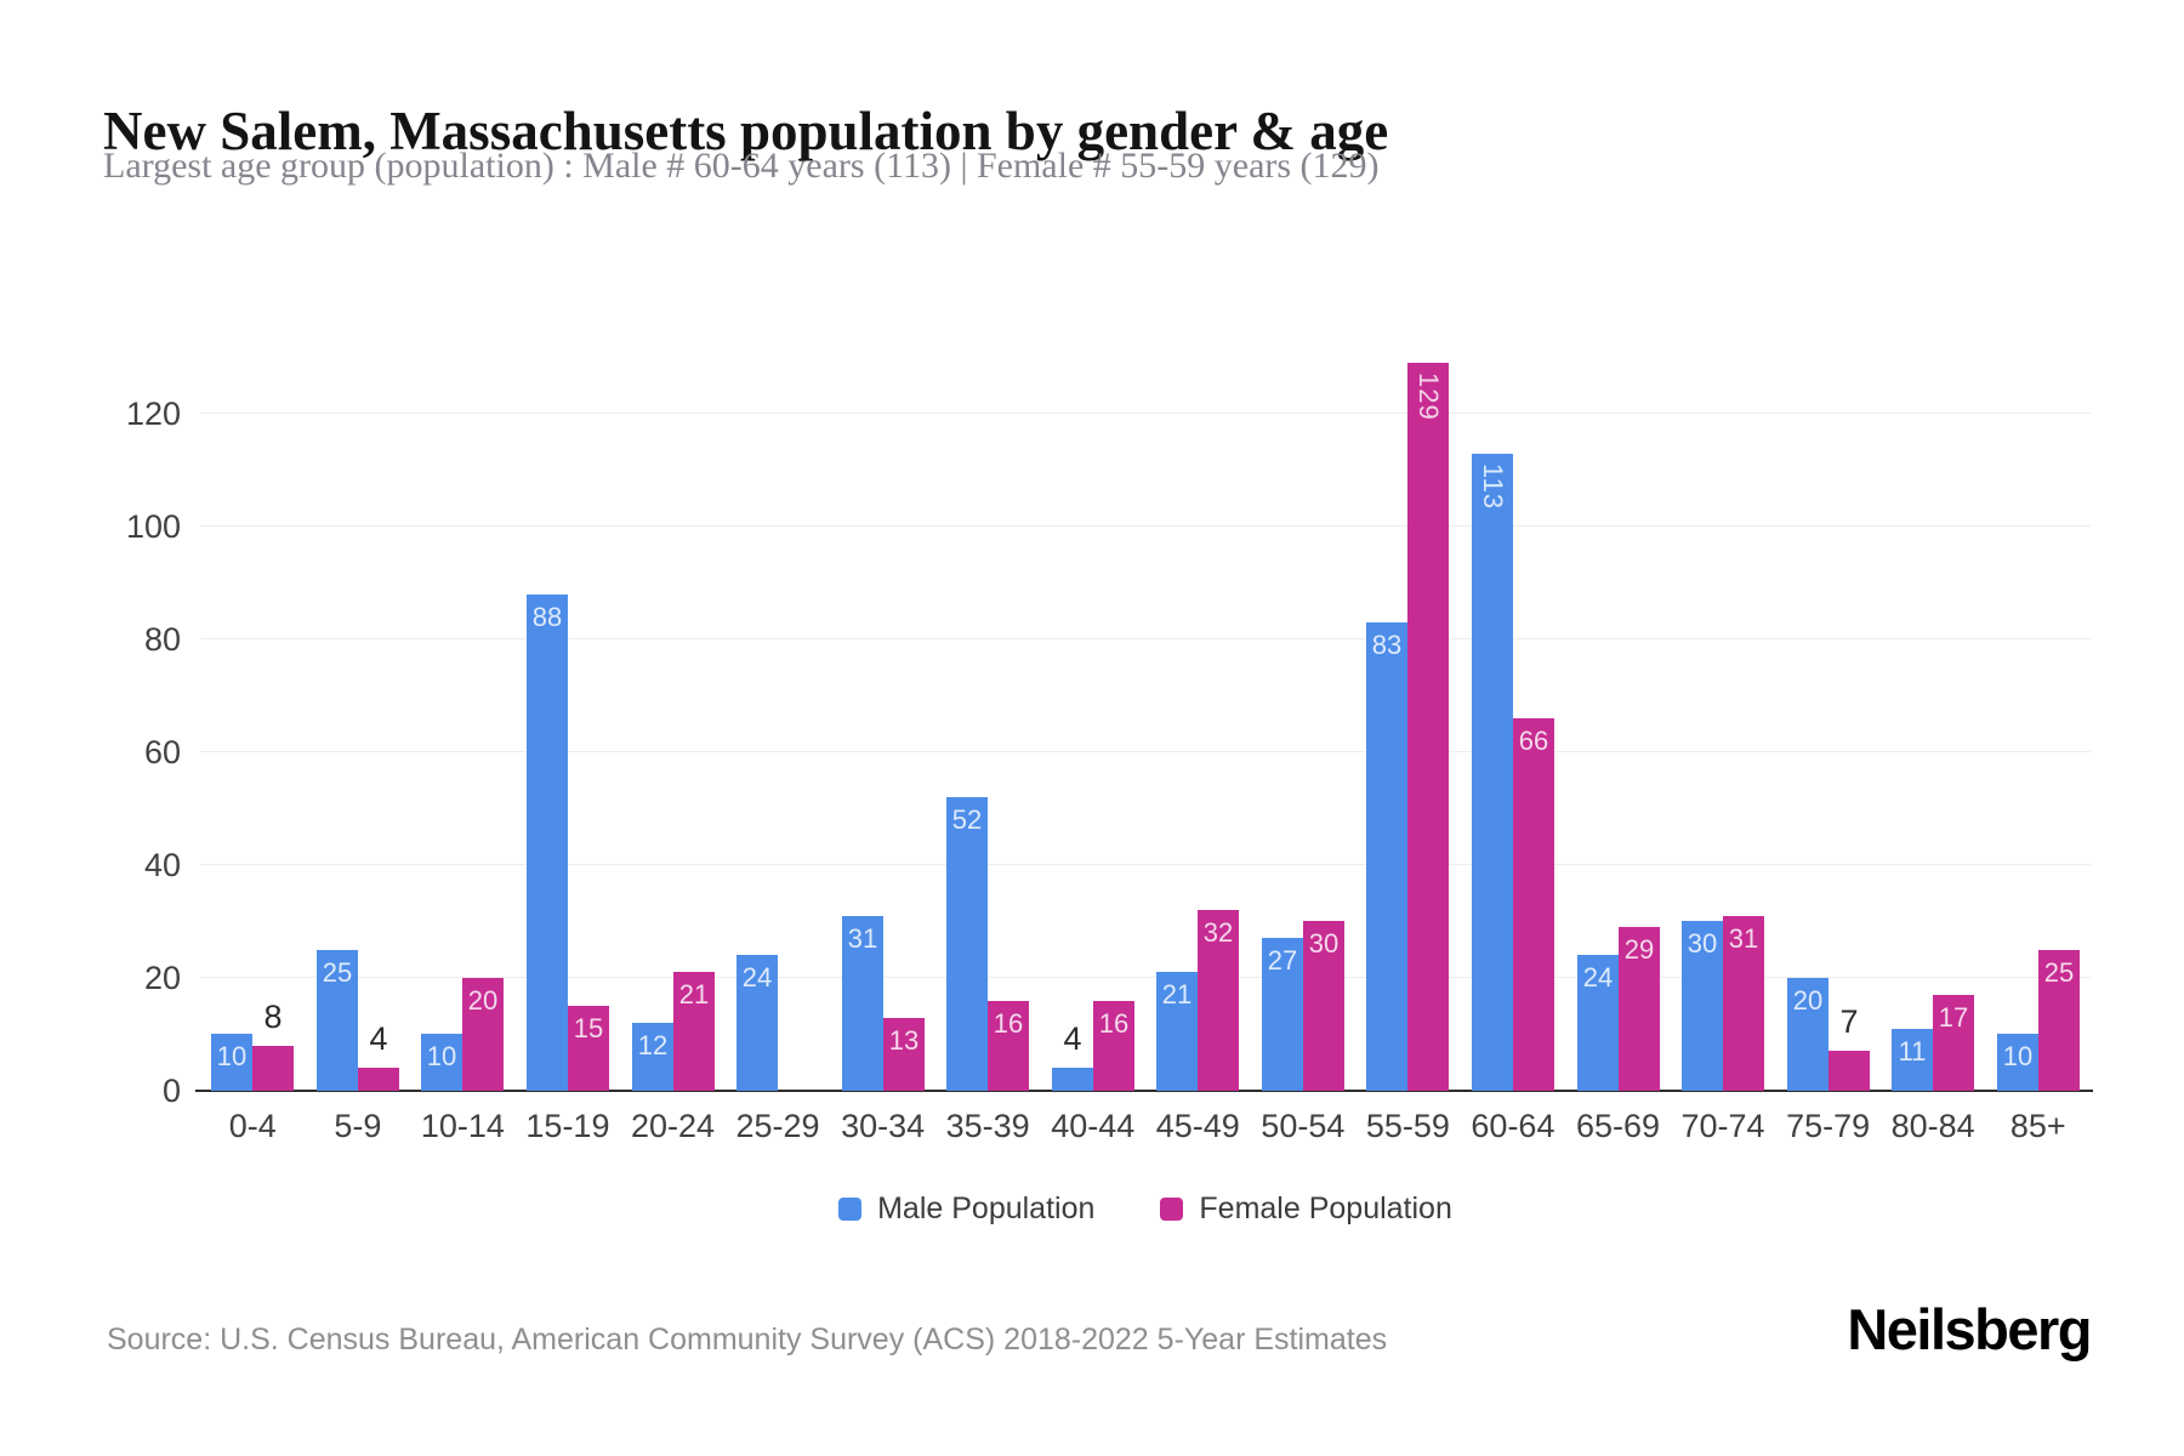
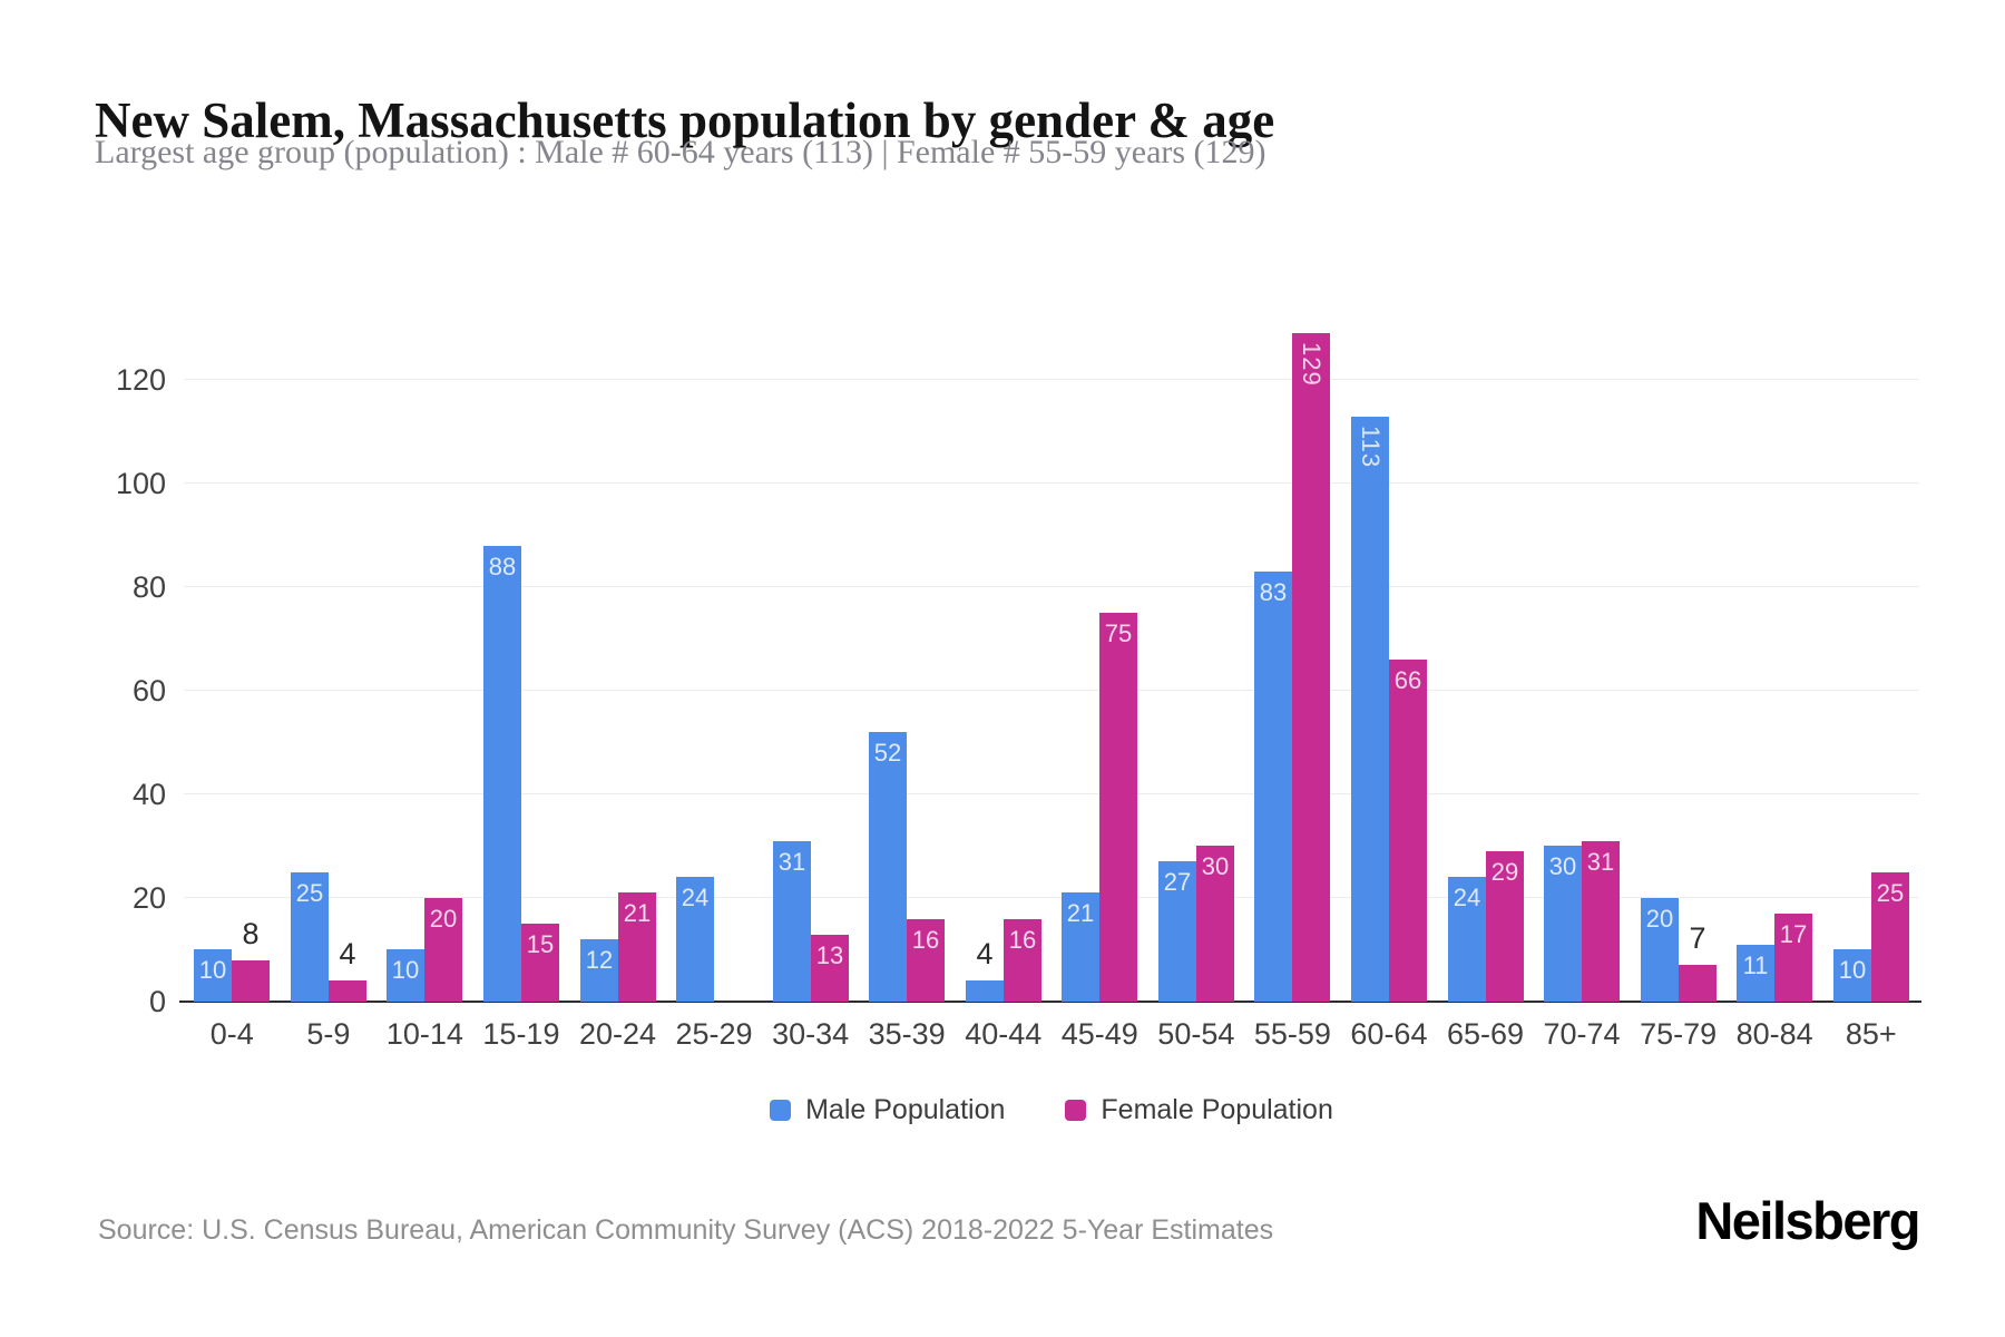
Female Population/45-49: 32 -> 75
